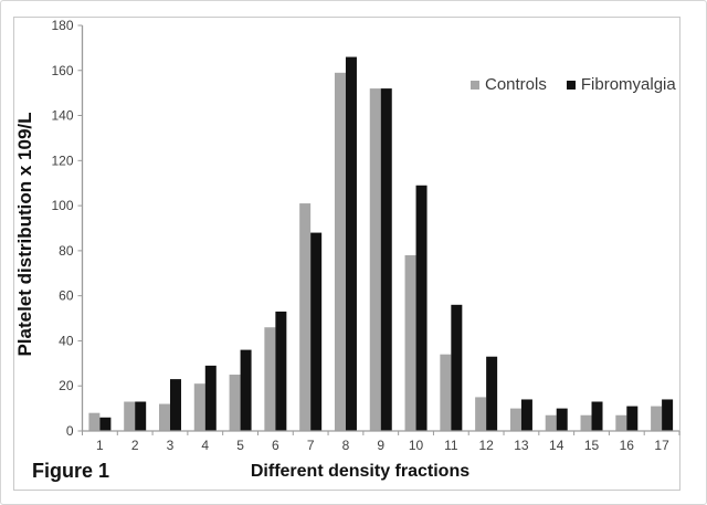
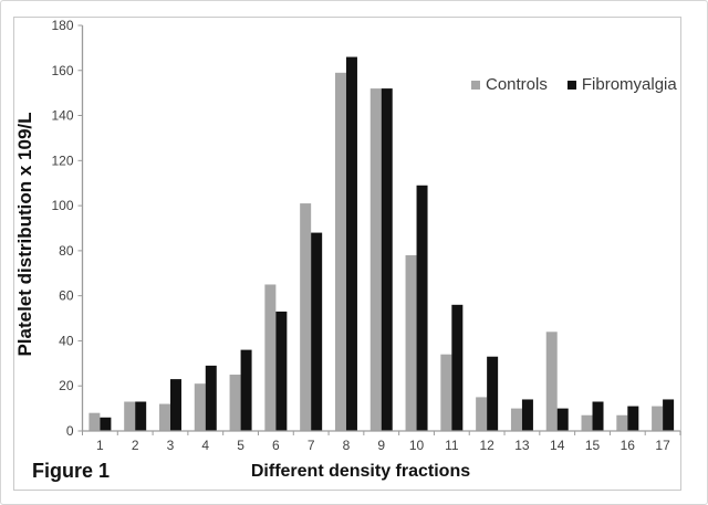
Controls/6: 46 -> 65
Controls/14: 7 -> 44
